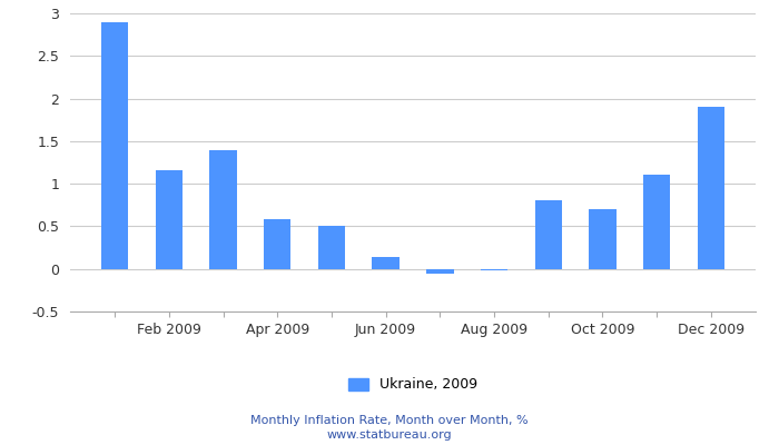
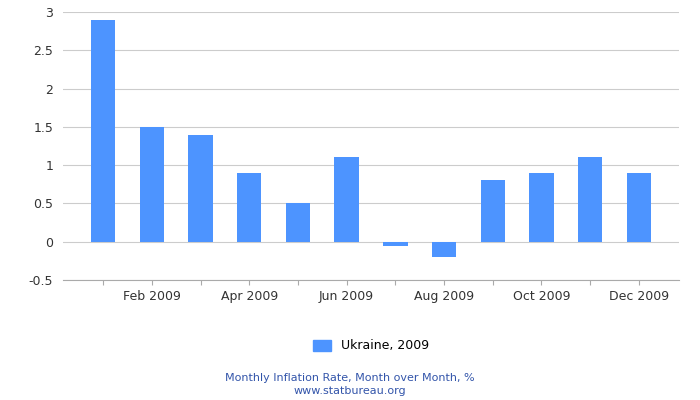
Feb 2009: 1.16 -> 1.50
Apr 2009: 0.58 -> 0.90
Jun 2009: 0.14 -> 1.10
Aug 2009: -0.02 -> -0.20
Oct 2009: 0.70 -> 0.90
Dec 2009: 1.90 -> 0.90
